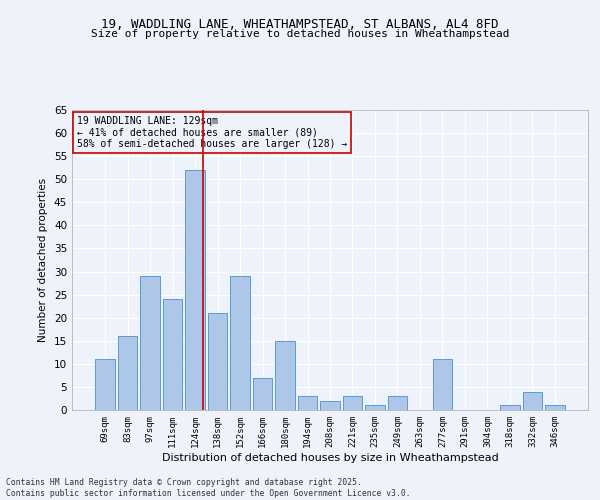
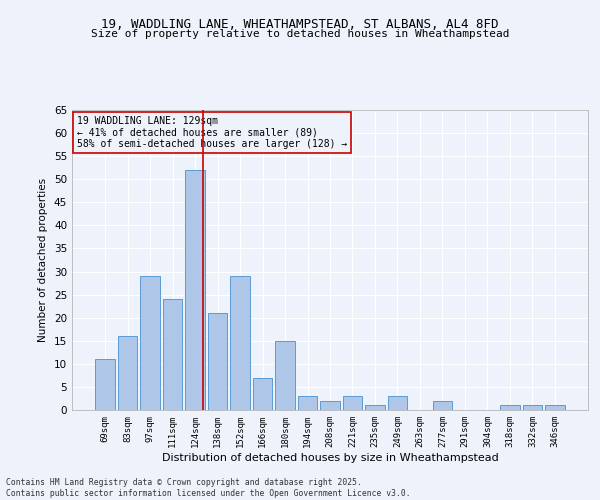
277sqm: 11 -> 2
332sqm: 4 -> 1
